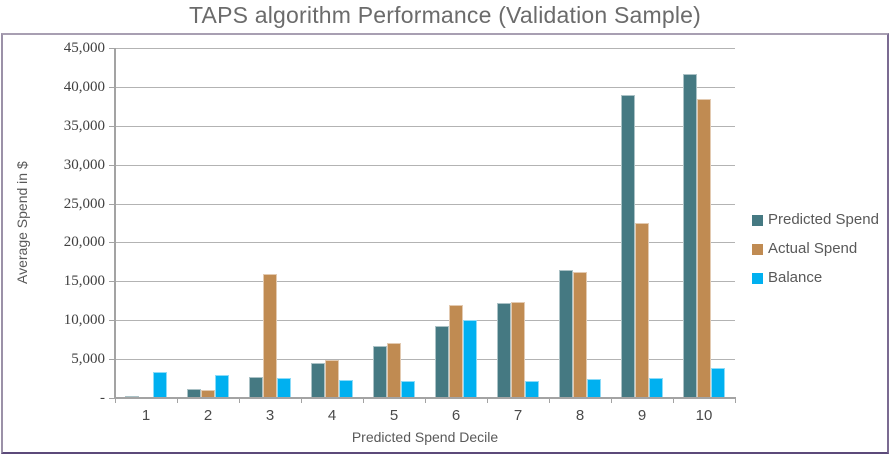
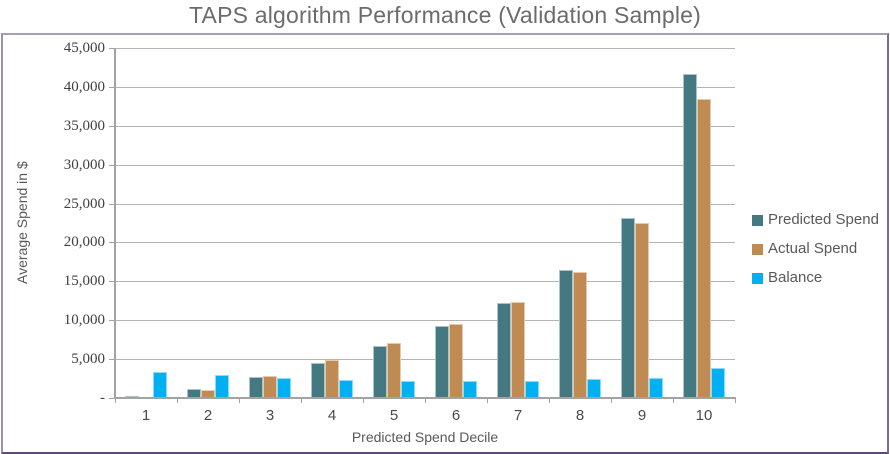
Actual Spend/3: 16000 -> 3000
Actual Spend/6: 12000 -> 10000
Balance/6: 10000 -> 2000
Predicted Spend/9: 39000 -> 23000
